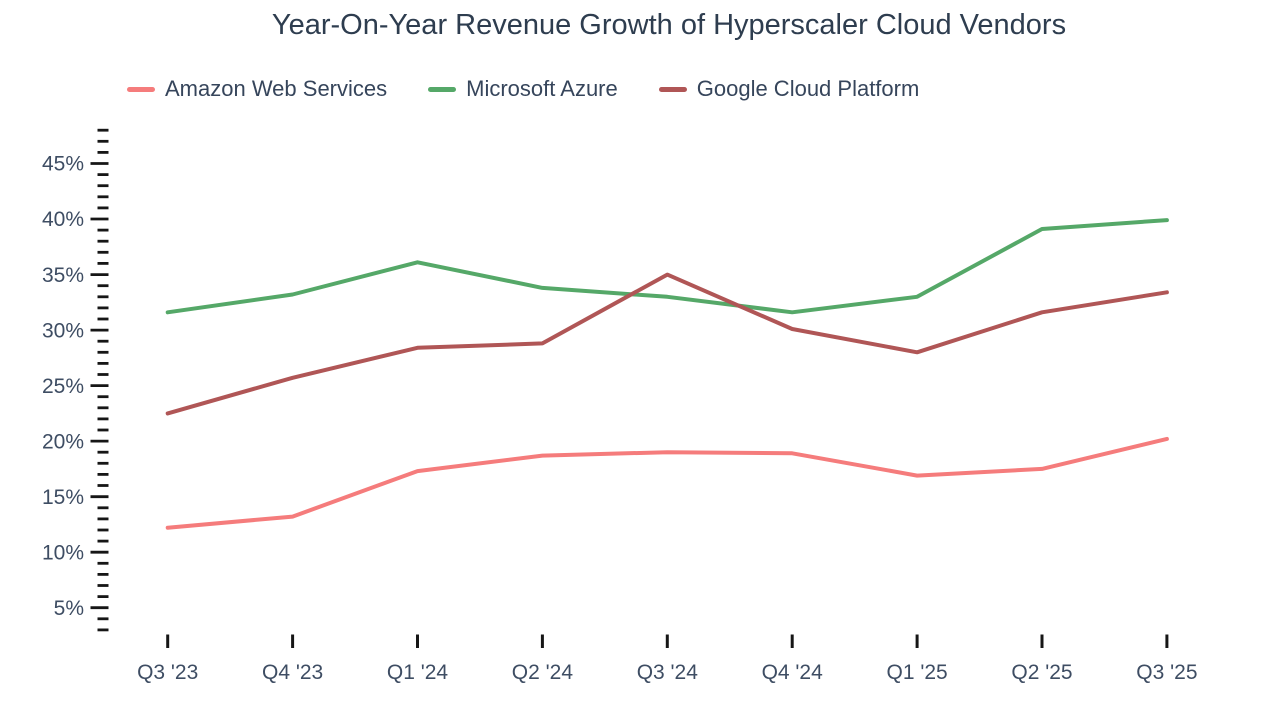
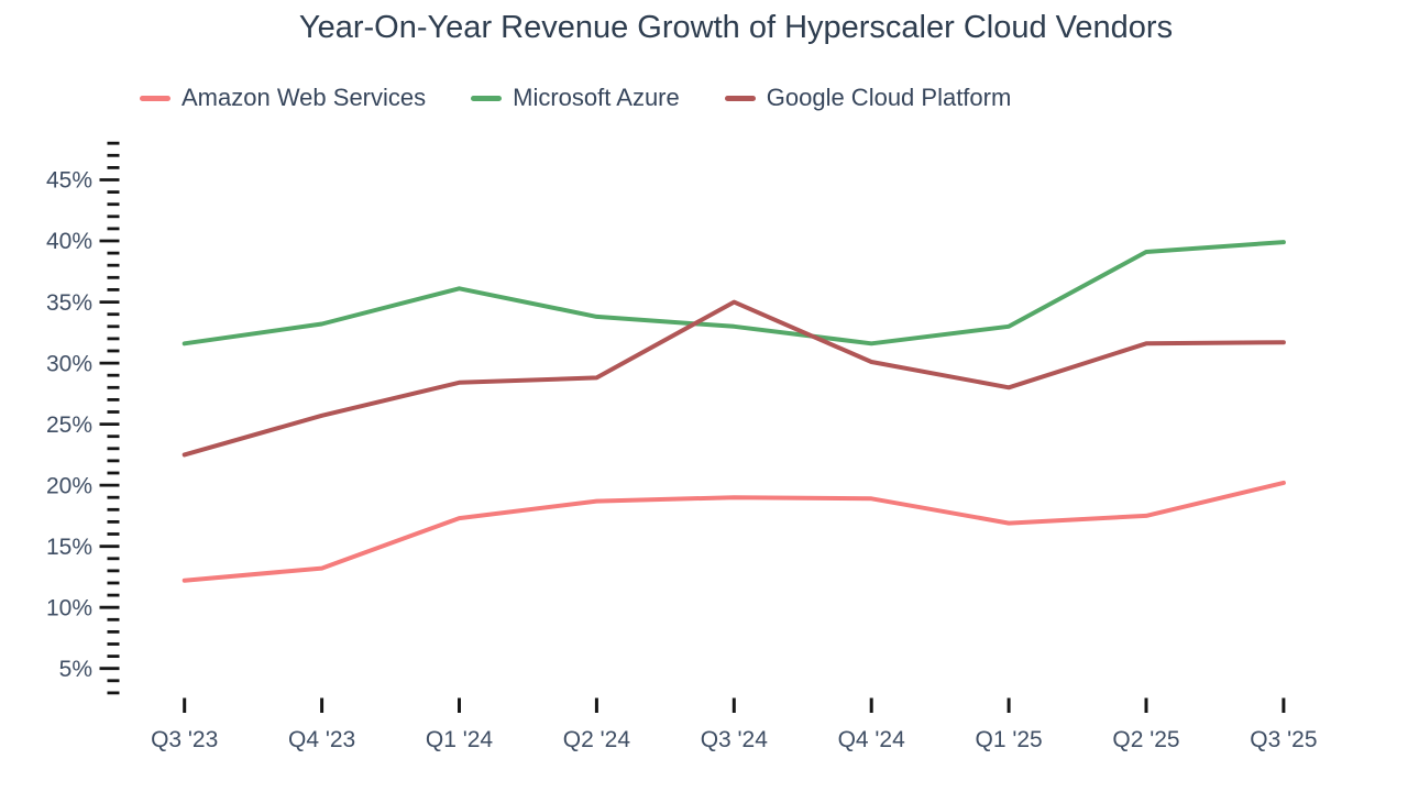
Google Cloud Platform/Q3 '25: 33.4% -> 31.7%
